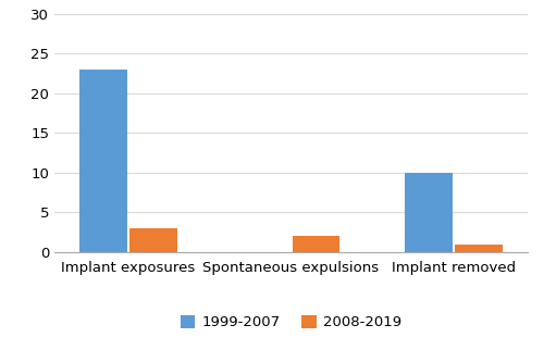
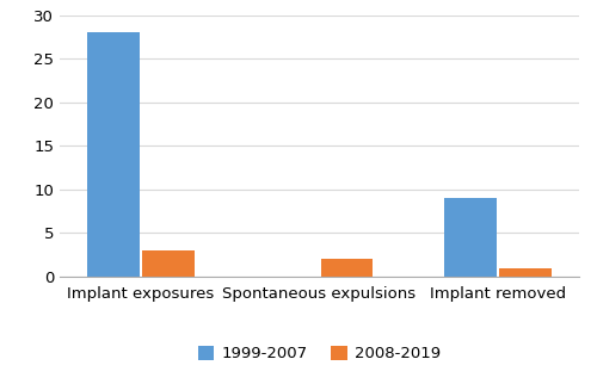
1999-2007/Implant exposures: 23 -> 28
1999-2007/Implant removed: 10 -> 9
